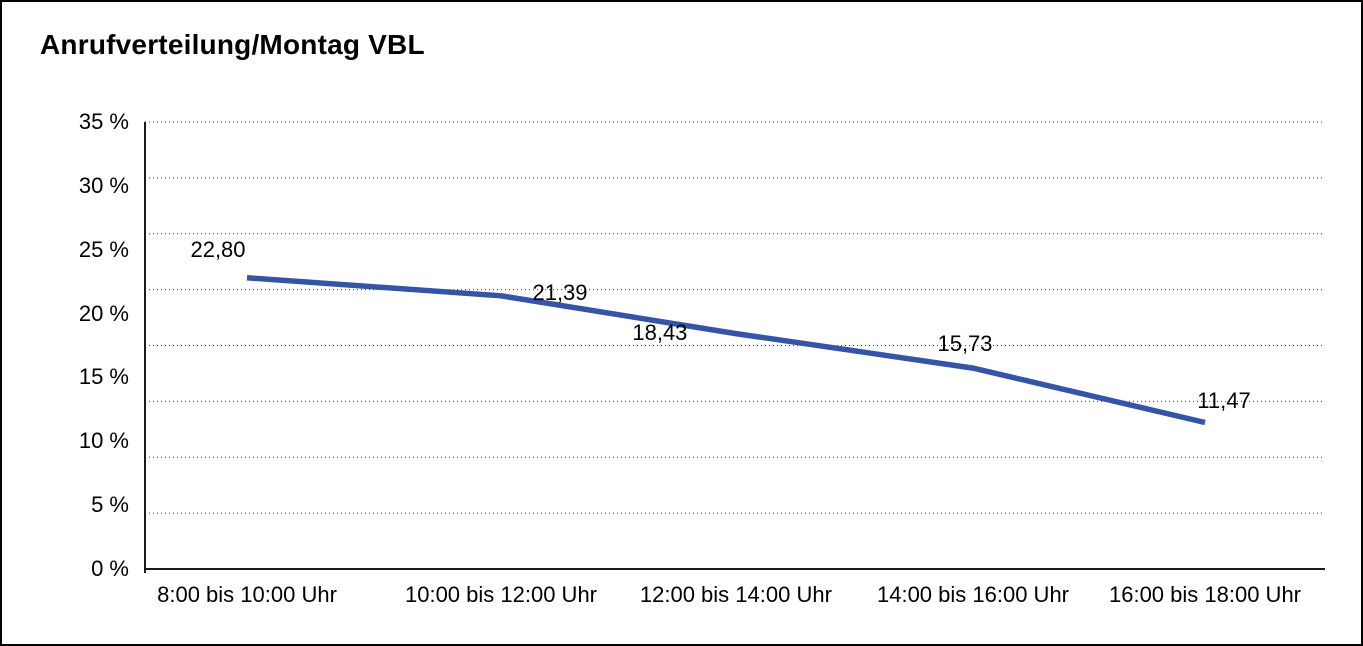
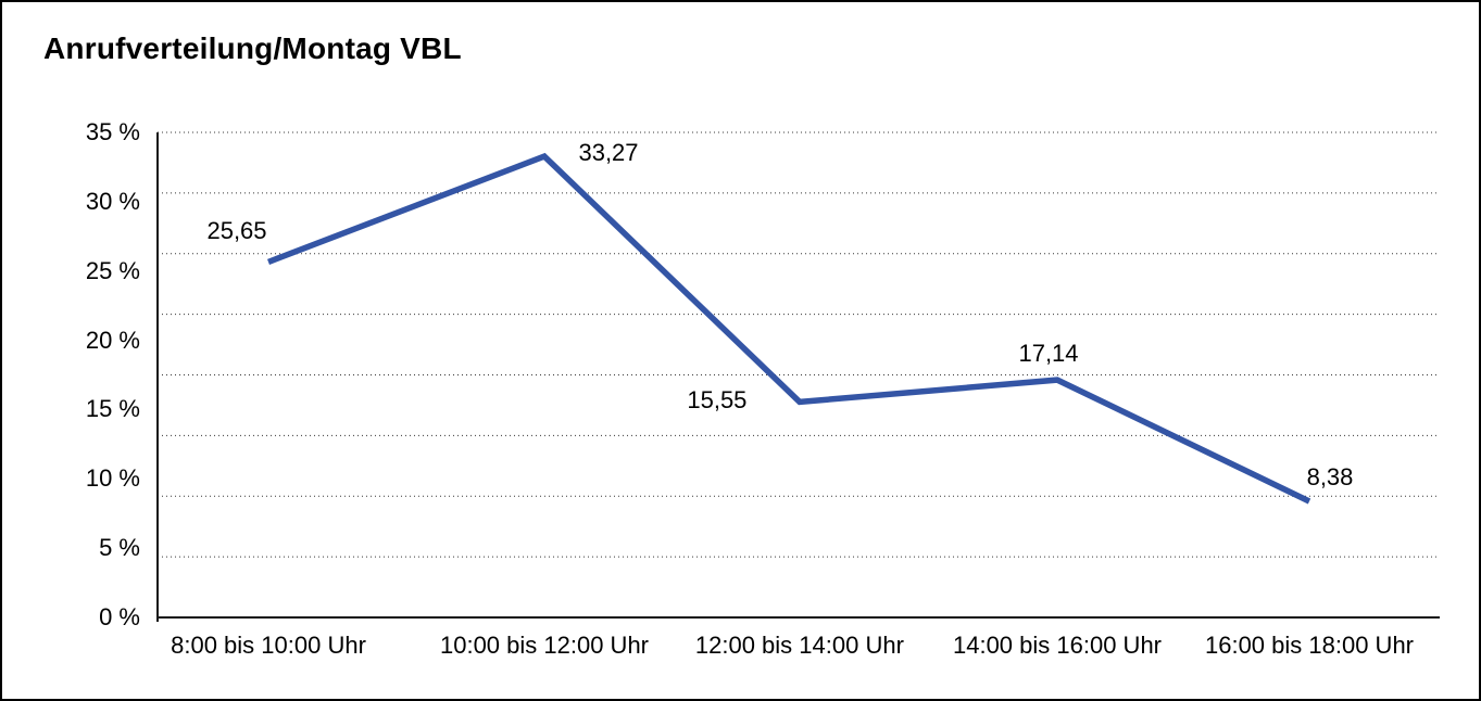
8:00 bis 10:00 Uhr: 22,80 -> 25,65
10:00 bis 12:00 Uhr: 21,39 -> 33,27
12:00 bis 14:00 Uhr: 18,43 -> 15,55
14:00 bis 16:00 Uhr: 15,73 -> 17,14
16:00 bis 18:00 Uhr: 11,47 -> 8,38
